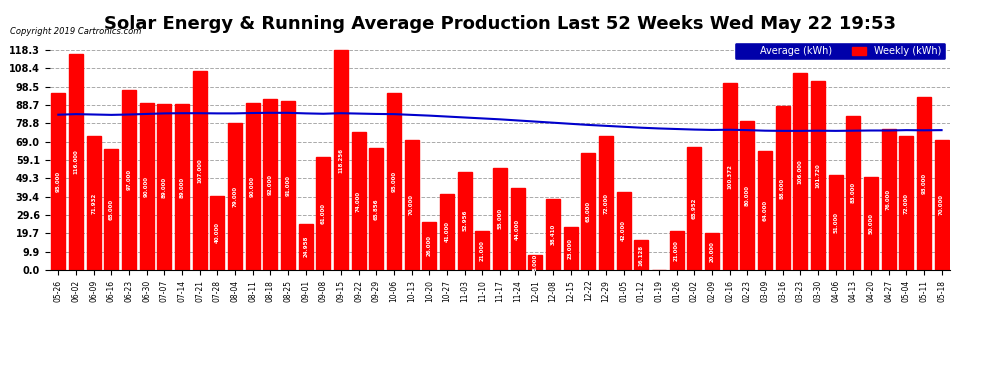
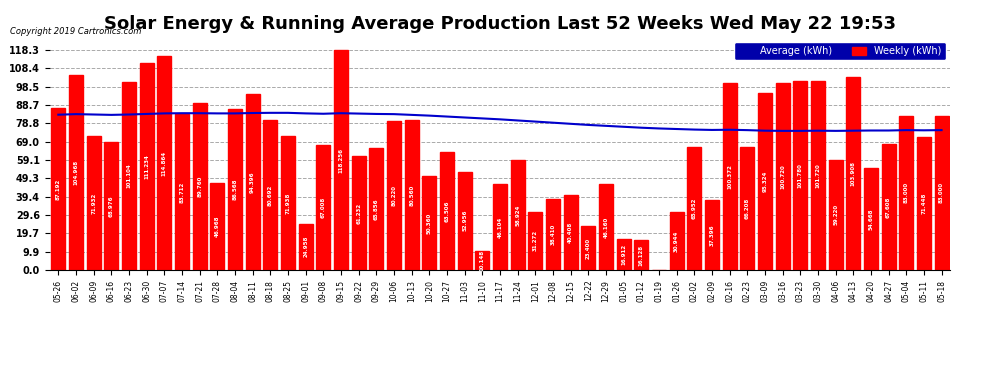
Weekly (kWh)/05-26: 95 -> 87
Weekly (kWh)/06-02: 116 -> 105
Weekly (kWh)/06-16: 65 -> 69
Weekly (kWh)/06-23: 97 -> 101
Weekly (kWh)/06-30: 90 -> 111
Weekly (kWh)/07-07: 89 -> 115
Weekly (kWh)/07-14: 89 -> 84
Weekly (kWh)/07-21: 107 -> 90
Weekly (kWh)/07-28: 40 -> 47
Weekly (kWh)/08-04: 79 -> 87
Weekly (kWh)/08-11: 90 -> 94
Weekly (kWh)/08-18: 92 -> 81
Weekly (kWh)/08-25: 91 -> 72
Weekly (kWh)/09-08: 61 -> 67
Weekly (kWh)/09-22: 74 -> 61
Weekly (kWh)/10-06: 95 -> 80
Weekly (kWh)/10-13: 70 -> 81
Weekly (kWh)/10-20: 26 -> 50
Weekly (kWh)/10-27: 41 -> 64
Weekly (kWh)/11-10: 21 -> 10
Weekly (kWh)/11-17: 55 -> 46
Weekly (kWh)/11-24: 44 -> 59
Weekly (kWh)/12-01: 8 -> 31
Weekly (kWh)/12-15: 23 -> 40
Weekly (kWh)/12-22: 63 -> 23
Weekly (kWh)/12-29: 72 -> 46
Weekly (kWh)/01-05: 42 -> 17
Weekly (kWh)/01-26: 21 -> 31
Weekly (kWh)/02-09: 20 -> 37
Weekly (kWh)/02-23: 80 -> 66
Weekly (kWh)/03-09: 64 -> 95
Weekly (kWh)/03-16: 88 -> 101
Weekly (kWh)/03-23: 106 -> 102
Weekly (kWh)/04-06: 51 -> 59
Weekly (kWh)/04-13: 83 -> 104
Weekly (kWh)/04-20: 50 -> 55
Weekly (kWh)/04-27: 76 -> 68
Weekly (kWh)/05-04: 72 -> 83
Weekly (kWh)/05-11: 93 -> 71
Weekly (kWh)/05-18: 70 -> 83
